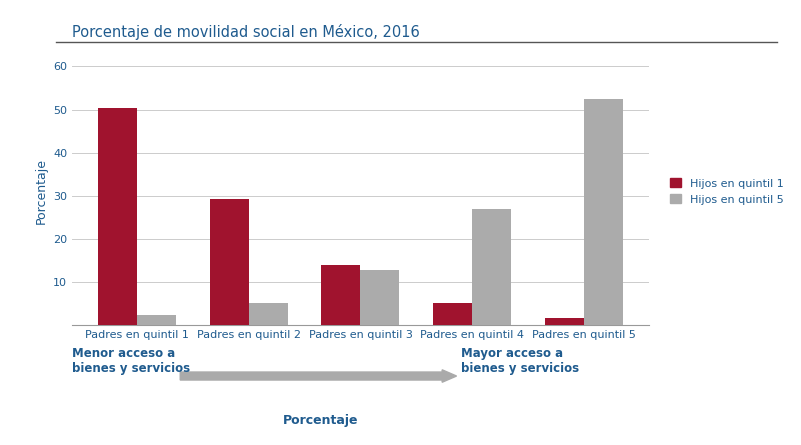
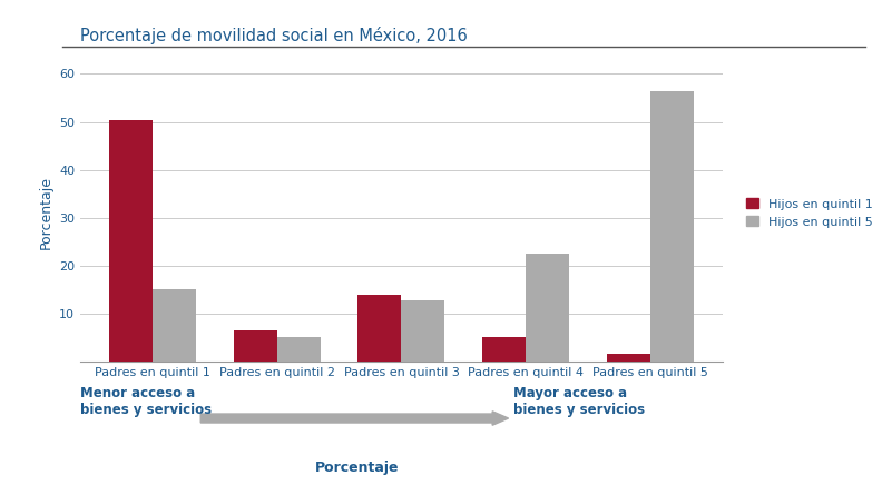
Hijos en quintil 5/Padres en quintil 1: 2.2 -> 15.0
Hijos en quintil 1/Padres en quintil 2: 29.3 -> 6.5
Hijos en quintil 5/Padres en quintil 4: 26.8 -> 22.5
Hijos en quintil 5/Padres en quintil 5: 52.5 -> 56.5
